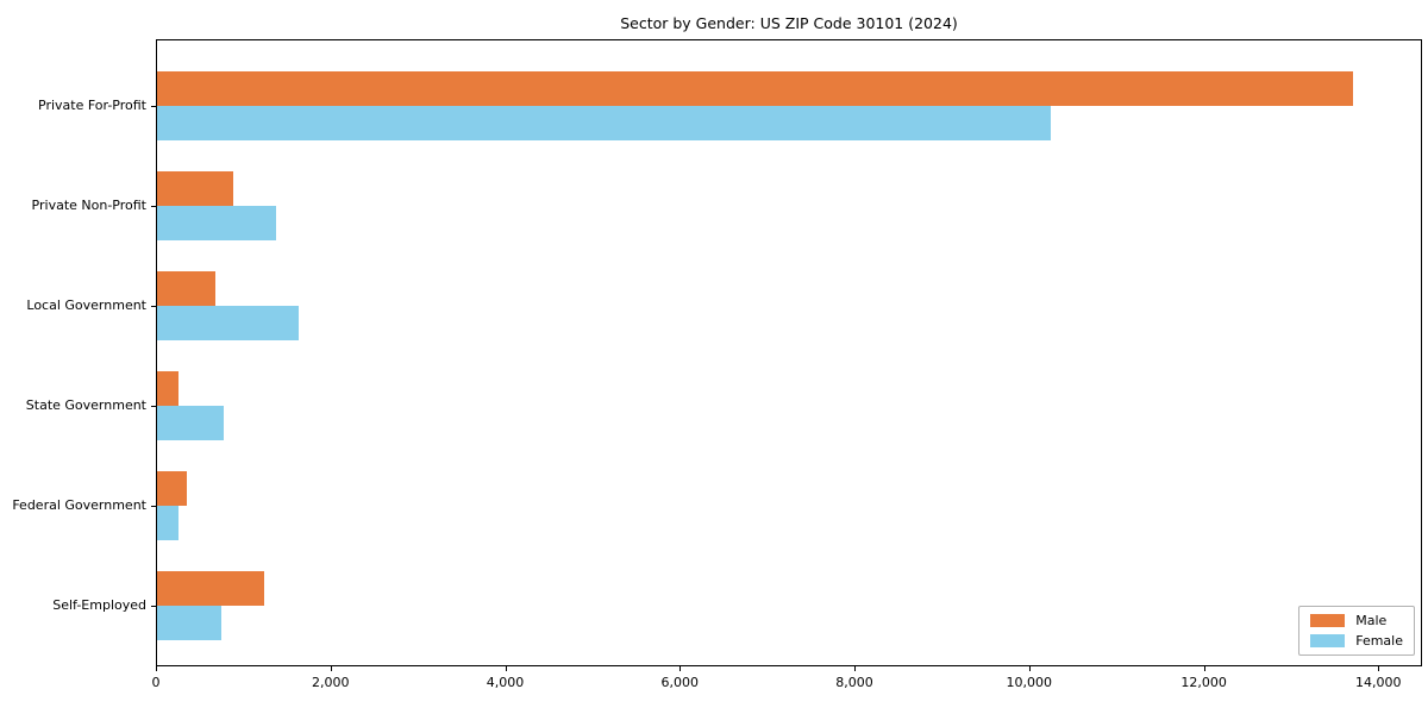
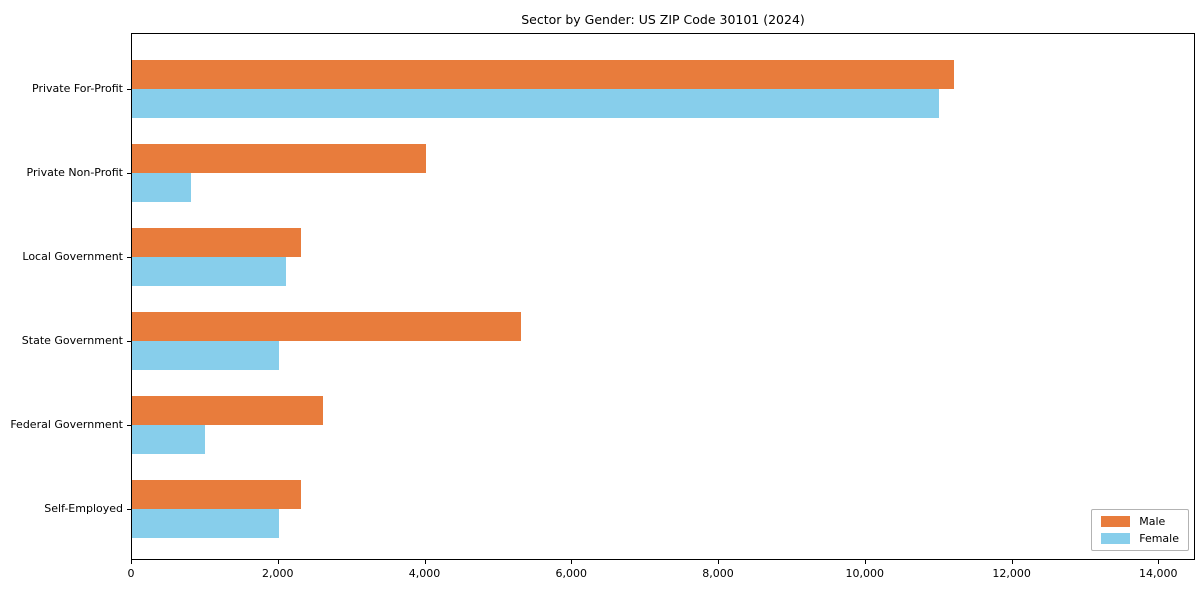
Male/Private For-Profit: 13700 -> 11200
Female/Private For-Profit: 10200 -> 11000
Male/Private Non-Profit: 900 -> 4000
Female/Private Non-Profit: 1400 -> 800
Male/Local Government: 700 -> 2300
Female/Local Government: 1600 -> 2100
Male/State Government: 200 -> 5300
Female/State Government: 800 -> 2000
Male/Federal Government: 300 -> 2600
Female/Federal Government: 200 -> 1000
Male/Self-Employed: 1200 -> 2300
Female/Self-Employed: 700 -> 2000
